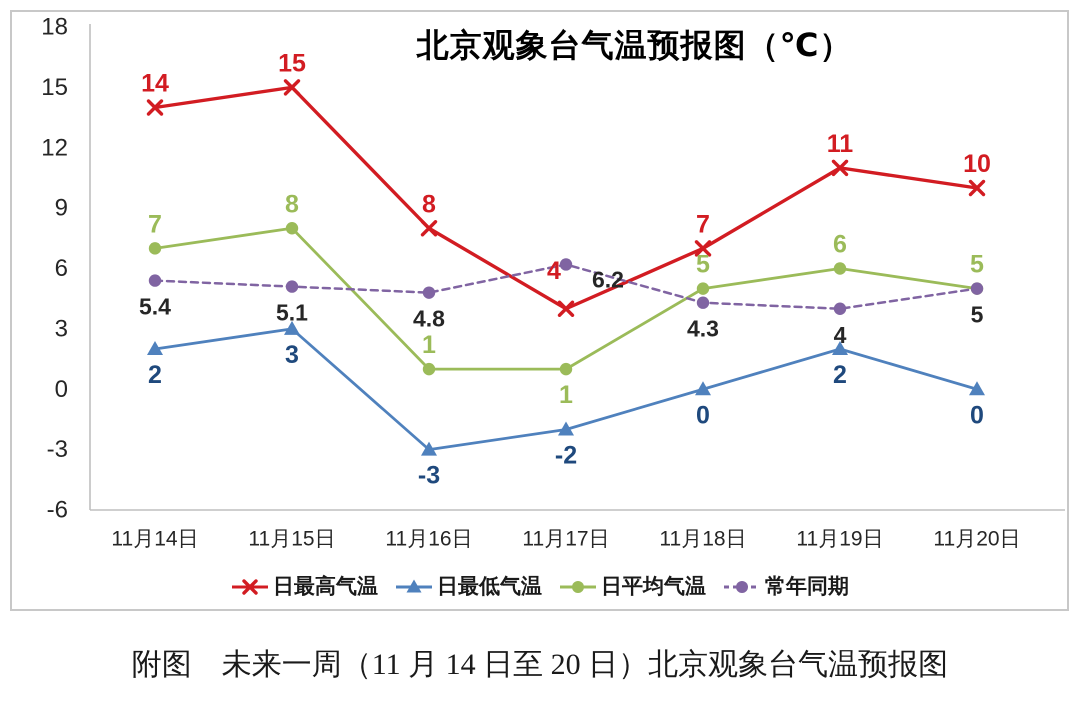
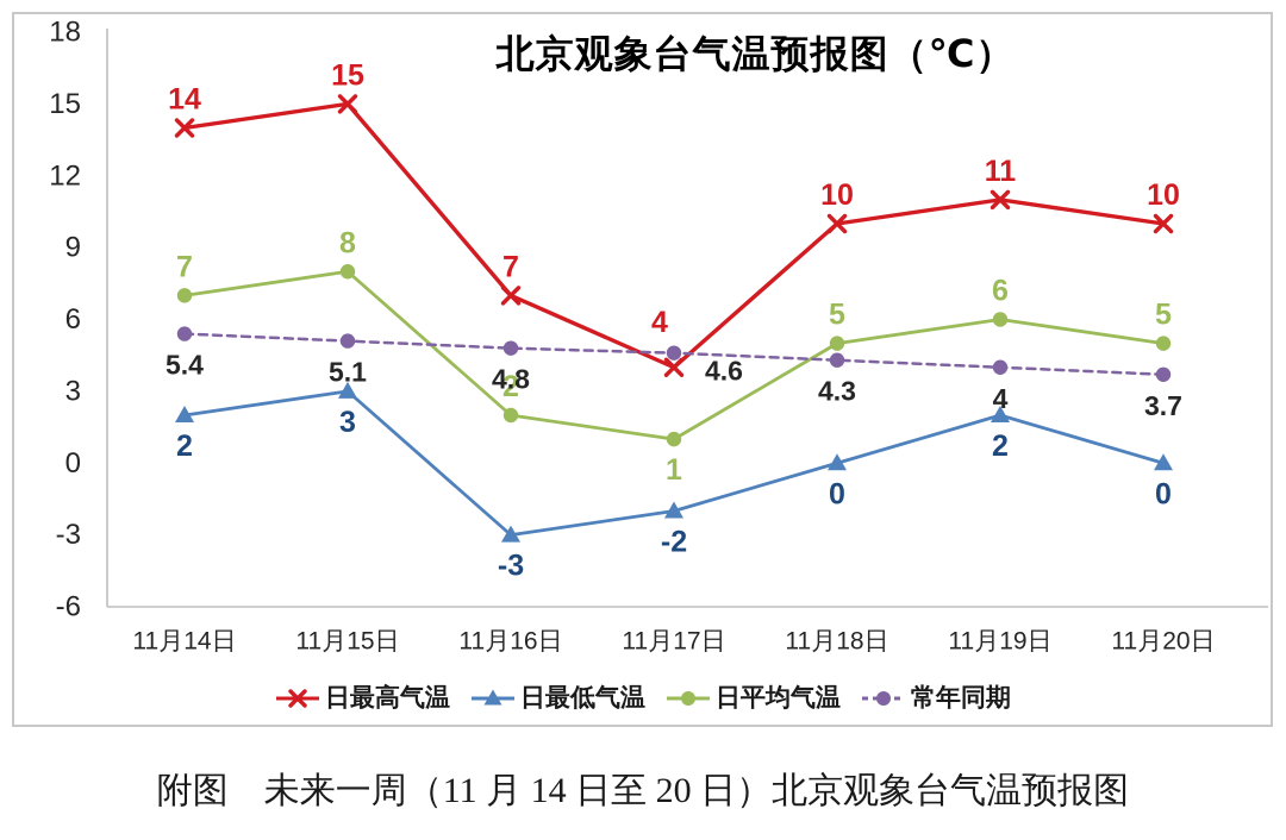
日最高气温/11月16日: 8 -> 7
日平均气温/11月16日: 1 -> 2
常年同期/11月17日: 6.2 -> 4.6
日最高气温/11月18日: 7 -> 10
常年同期/11月20日: 5 -> 3.7
